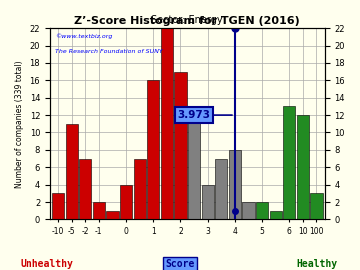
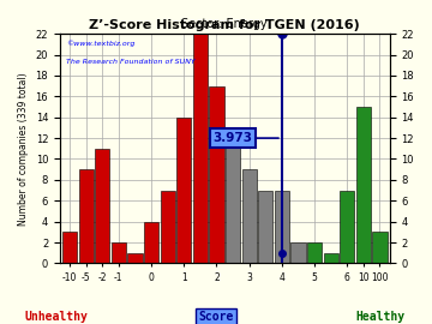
-5: 11 -> 9
-2: 7 -> 11
1: 16 -> 14
3: 4 -> 9
4: 8 -> 7
6: 13 -> 7
10: 12 -> 15
